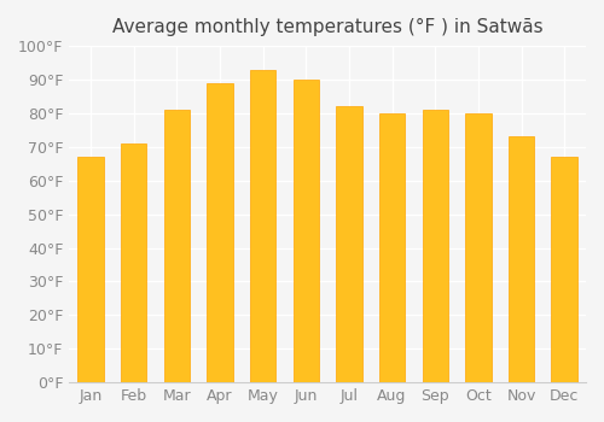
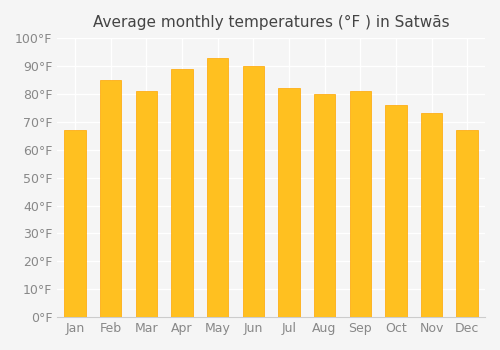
Feb: 71°F -> 85°F
Oct: 80°F -> 76°F
